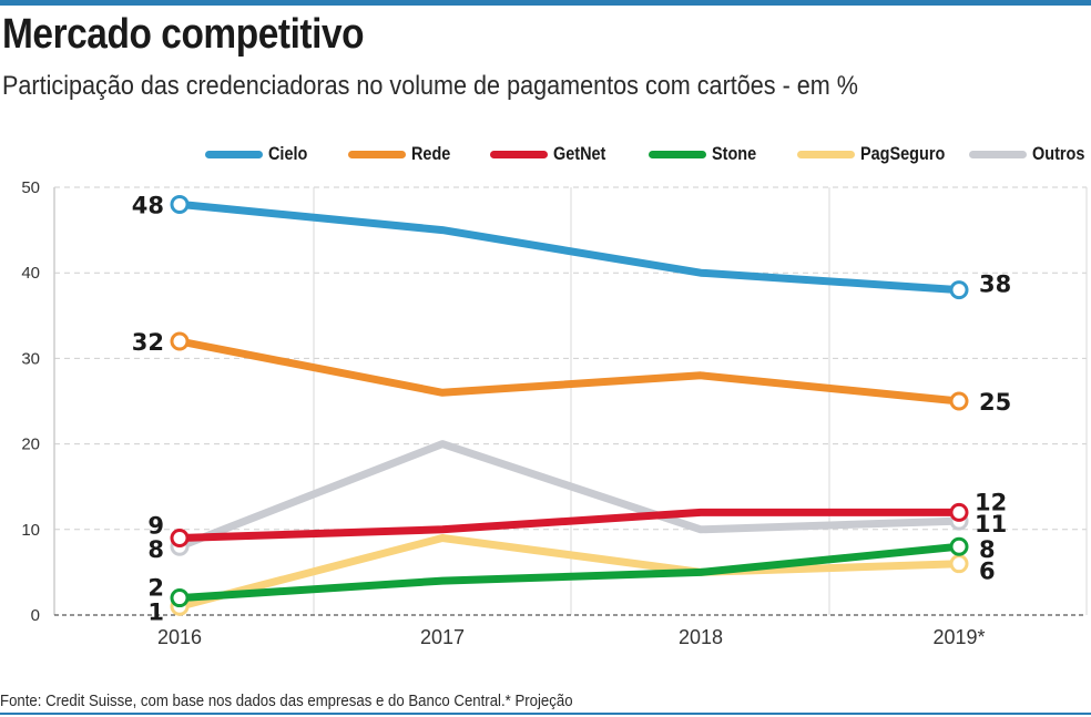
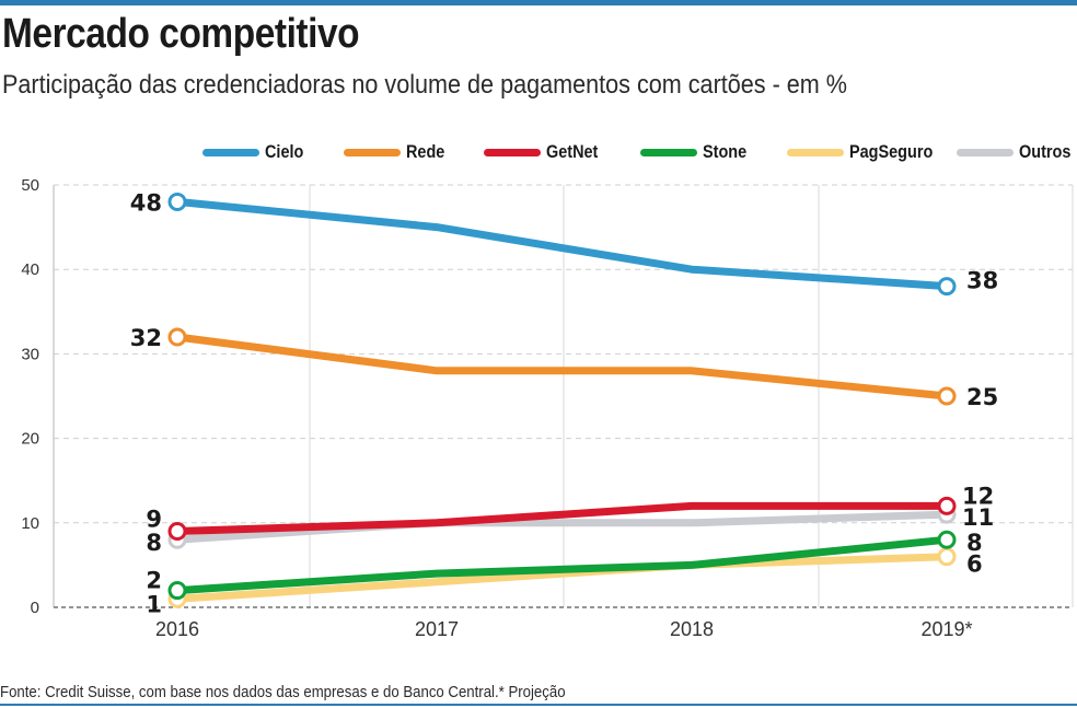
Rede/2017: 26 -> 28
PagSeguro/2017: 9 -> 3
Outros/2017: 20 -> 10
